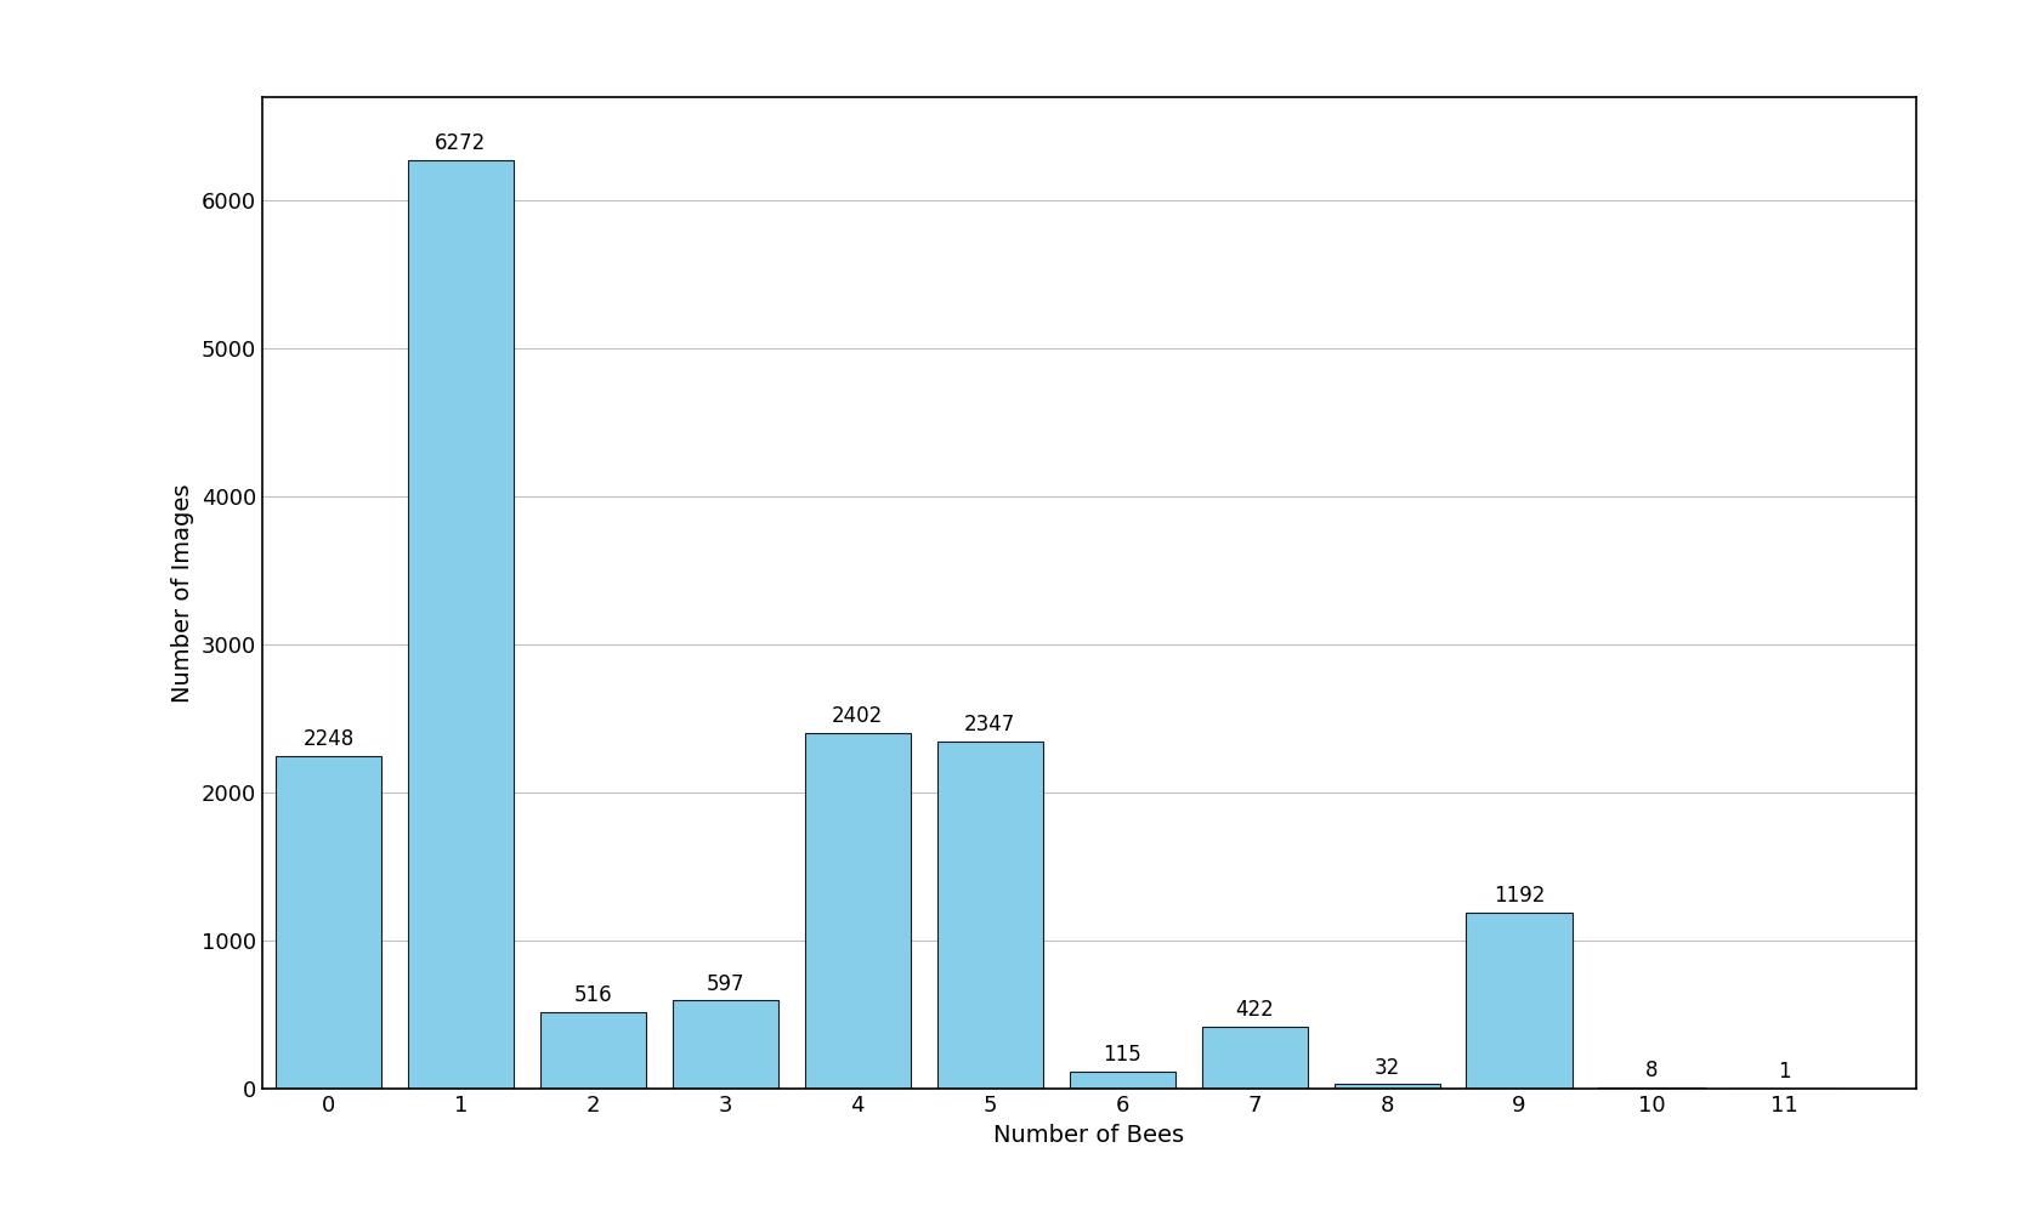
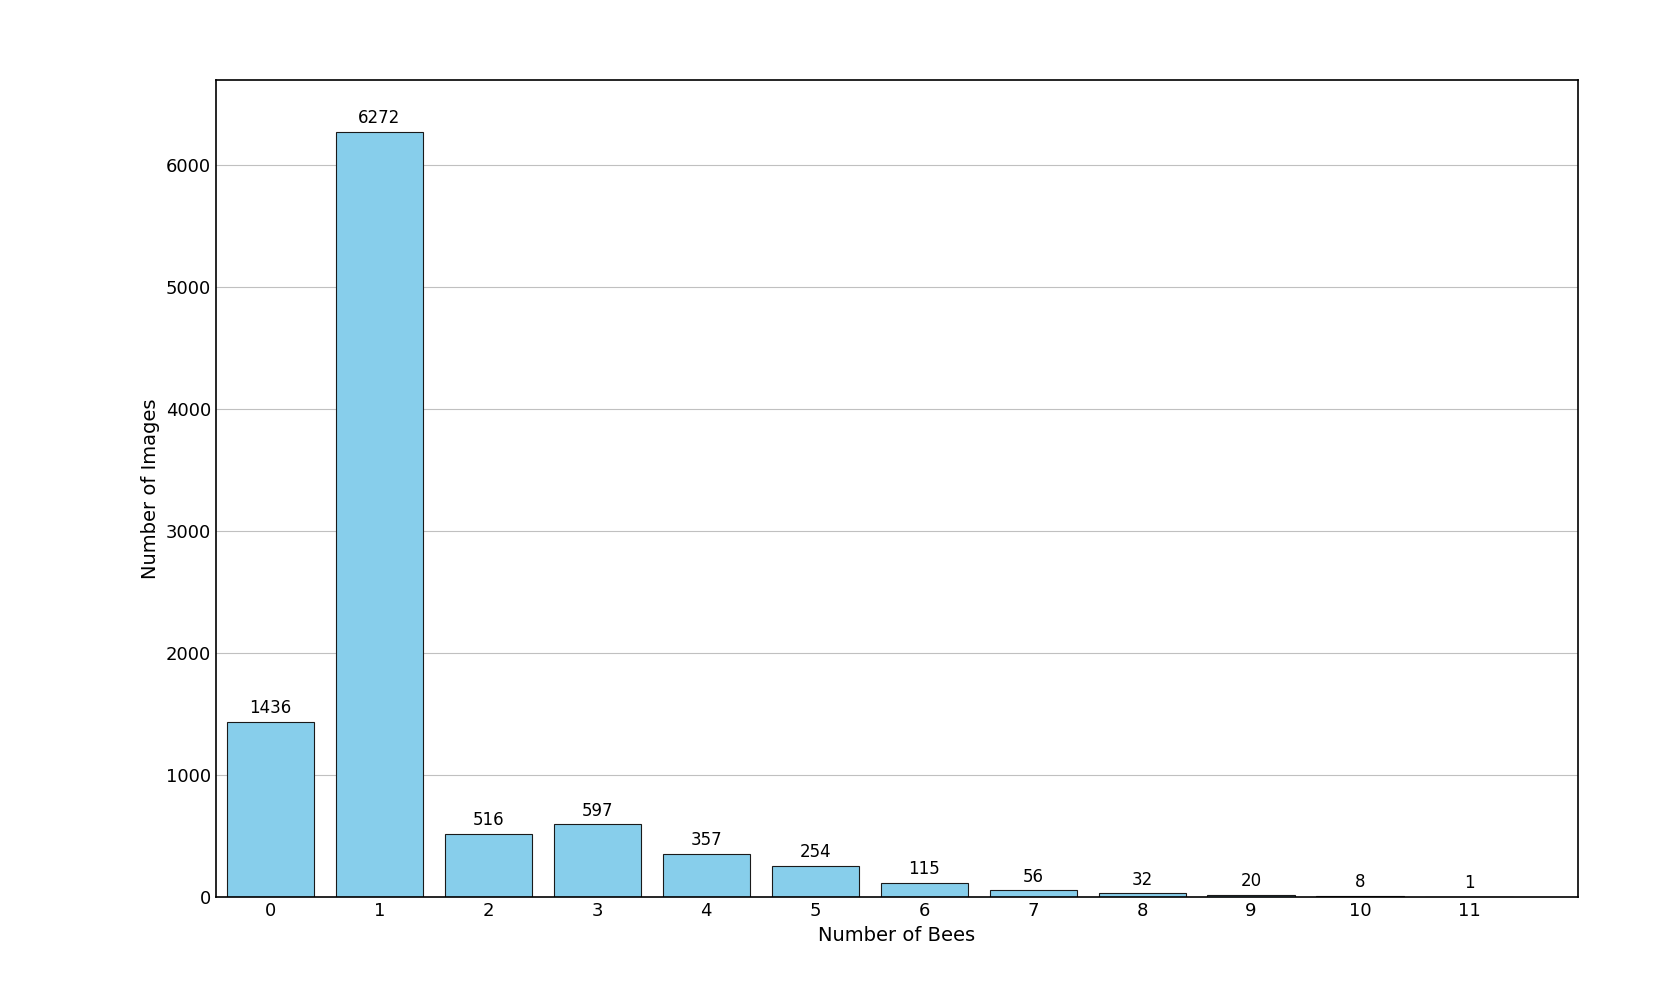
0: 2248 -> 1436
4: 2402 -> 357
5: 2347 -> 254
7: 422 -> 56
9: 1192 -> 20
